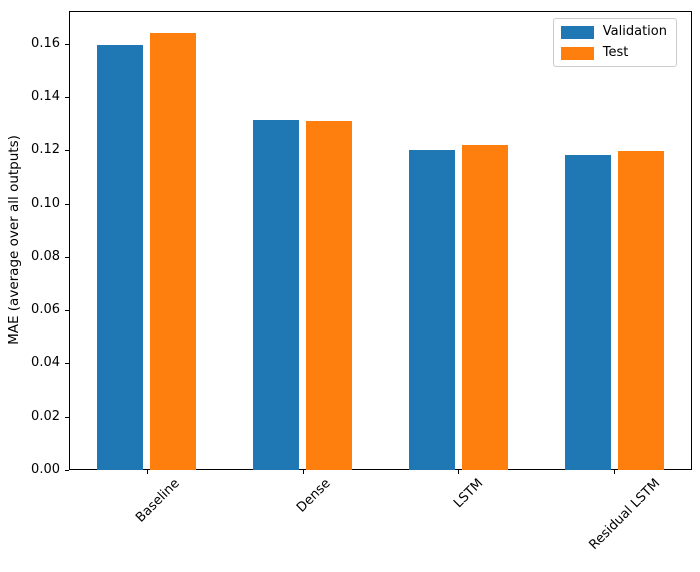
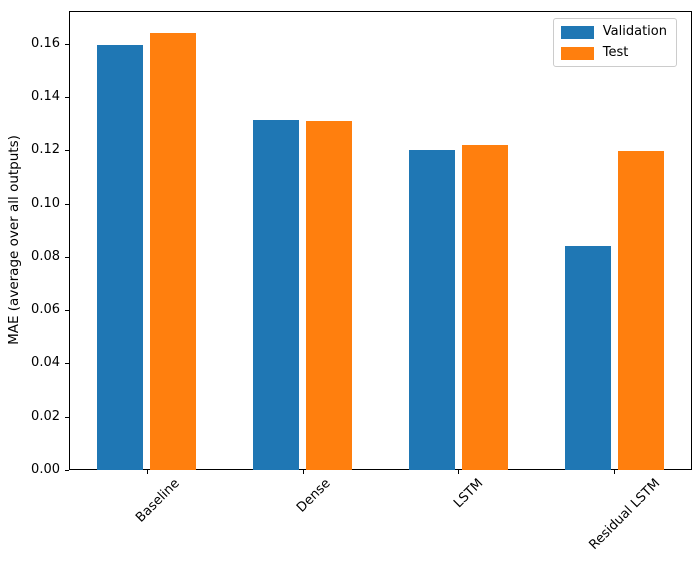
Validation/Residual LSTM: 0.118 -> 0.084
